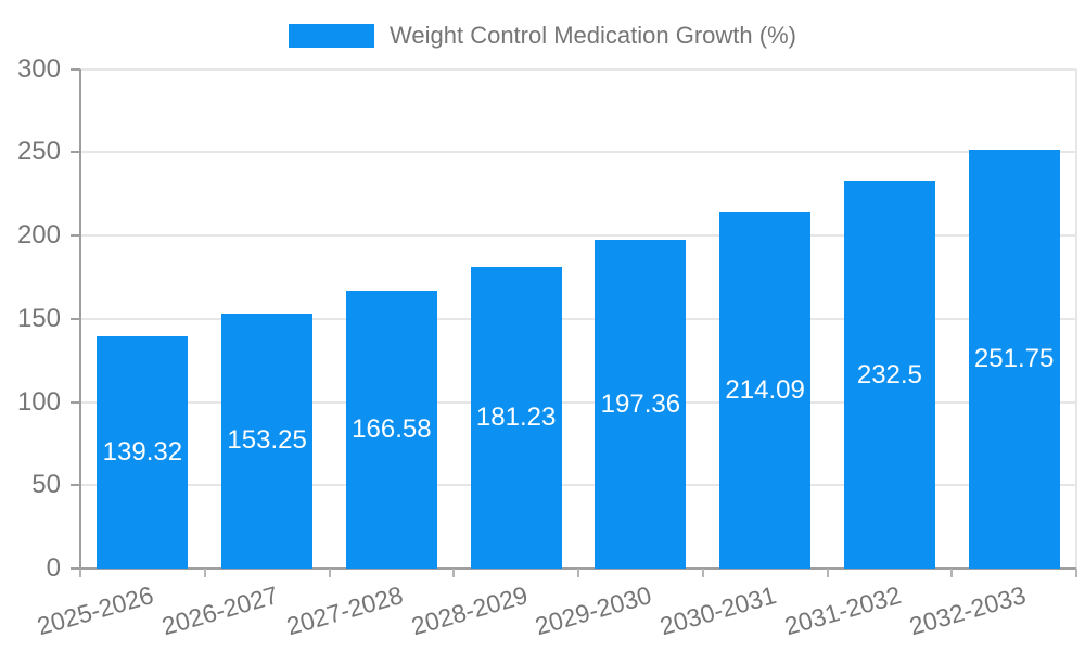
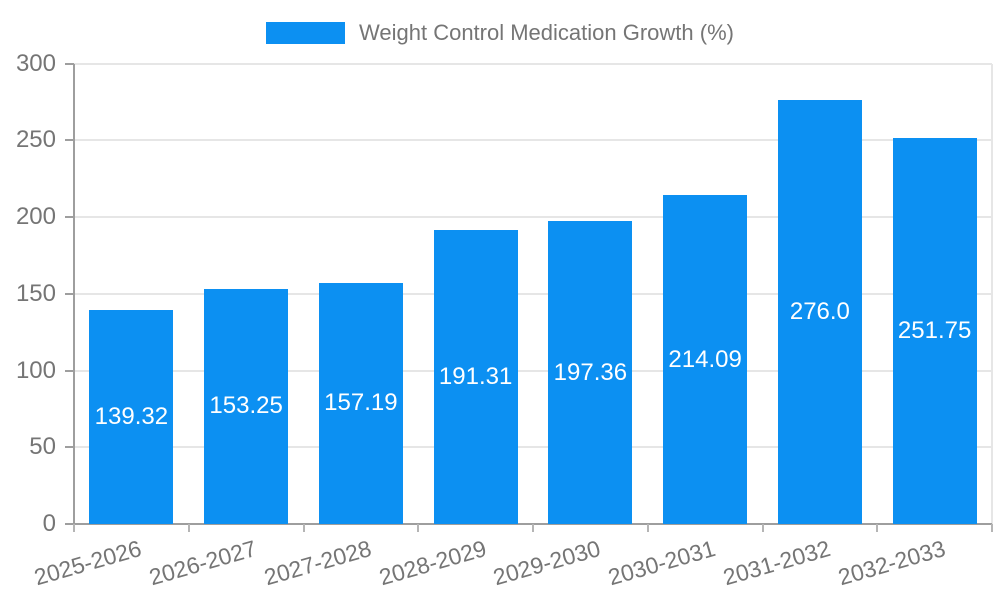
2027-2028: 166.58 -> 157.19
2028-2029: 181.23 -> 191.31
2031-2032: 232.5 -> 276.0
